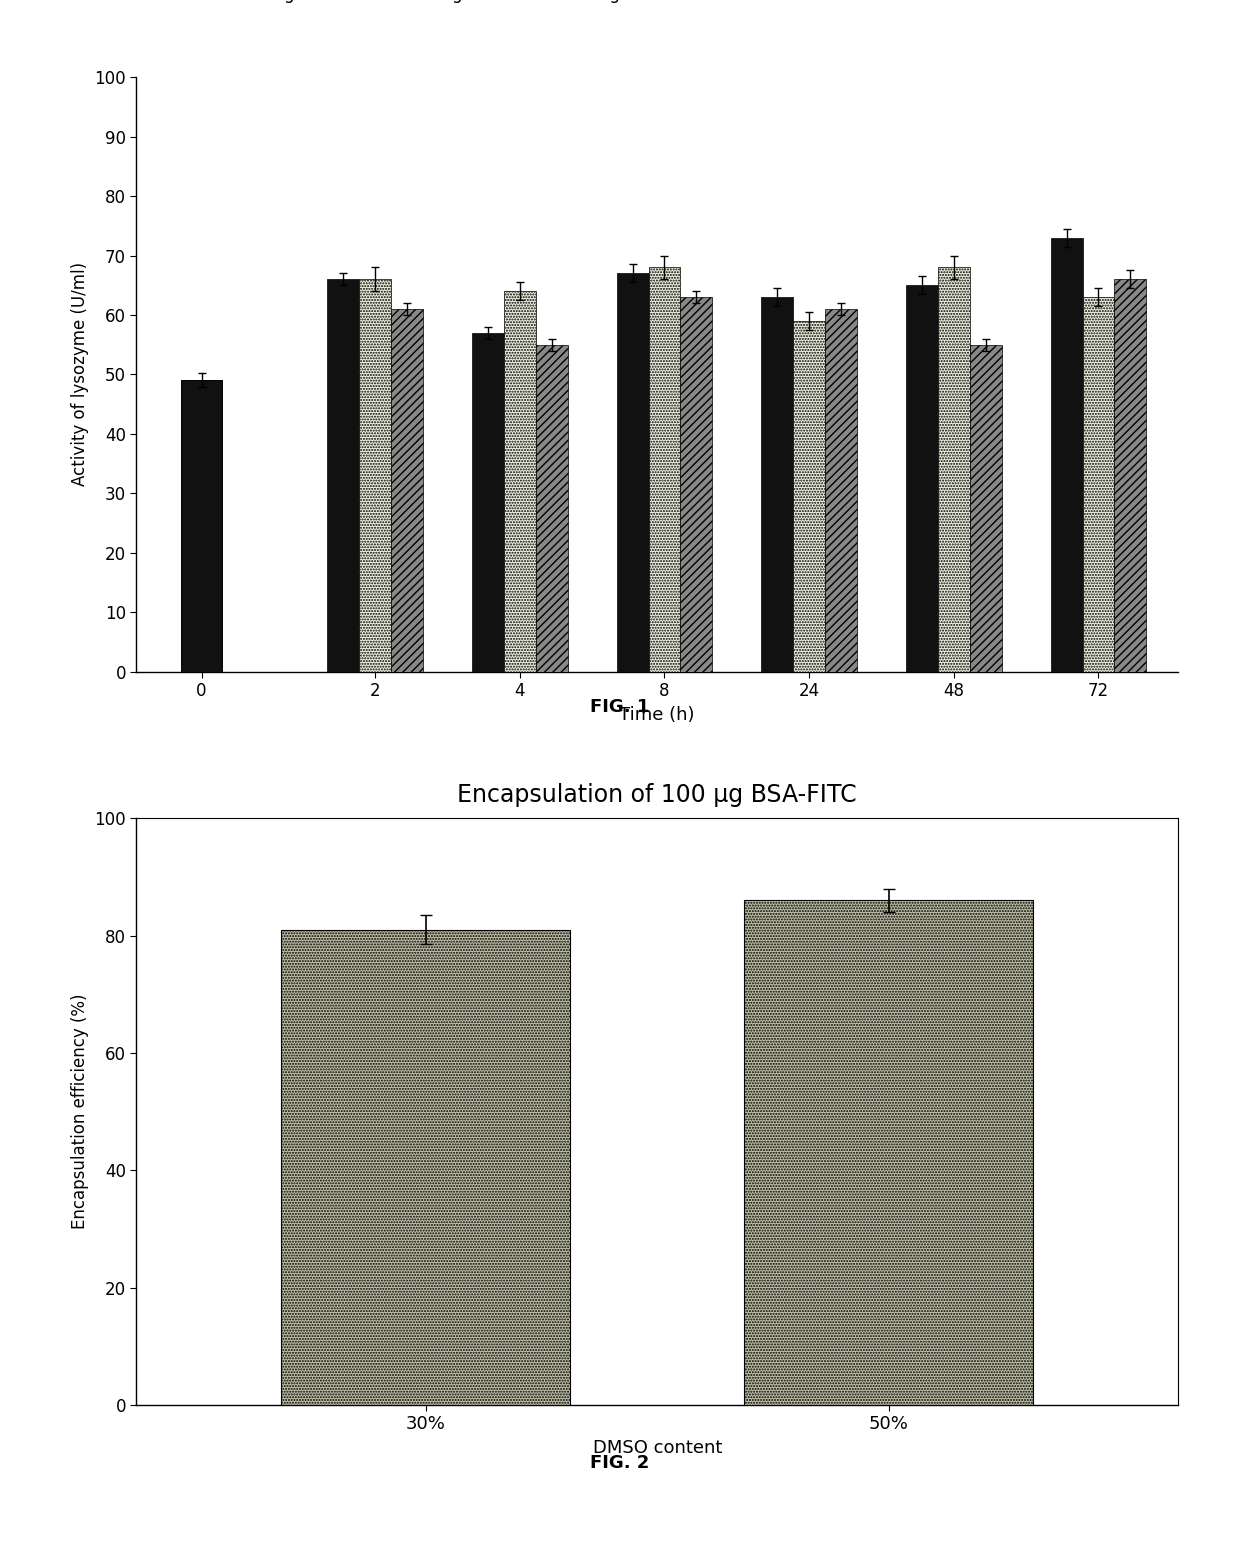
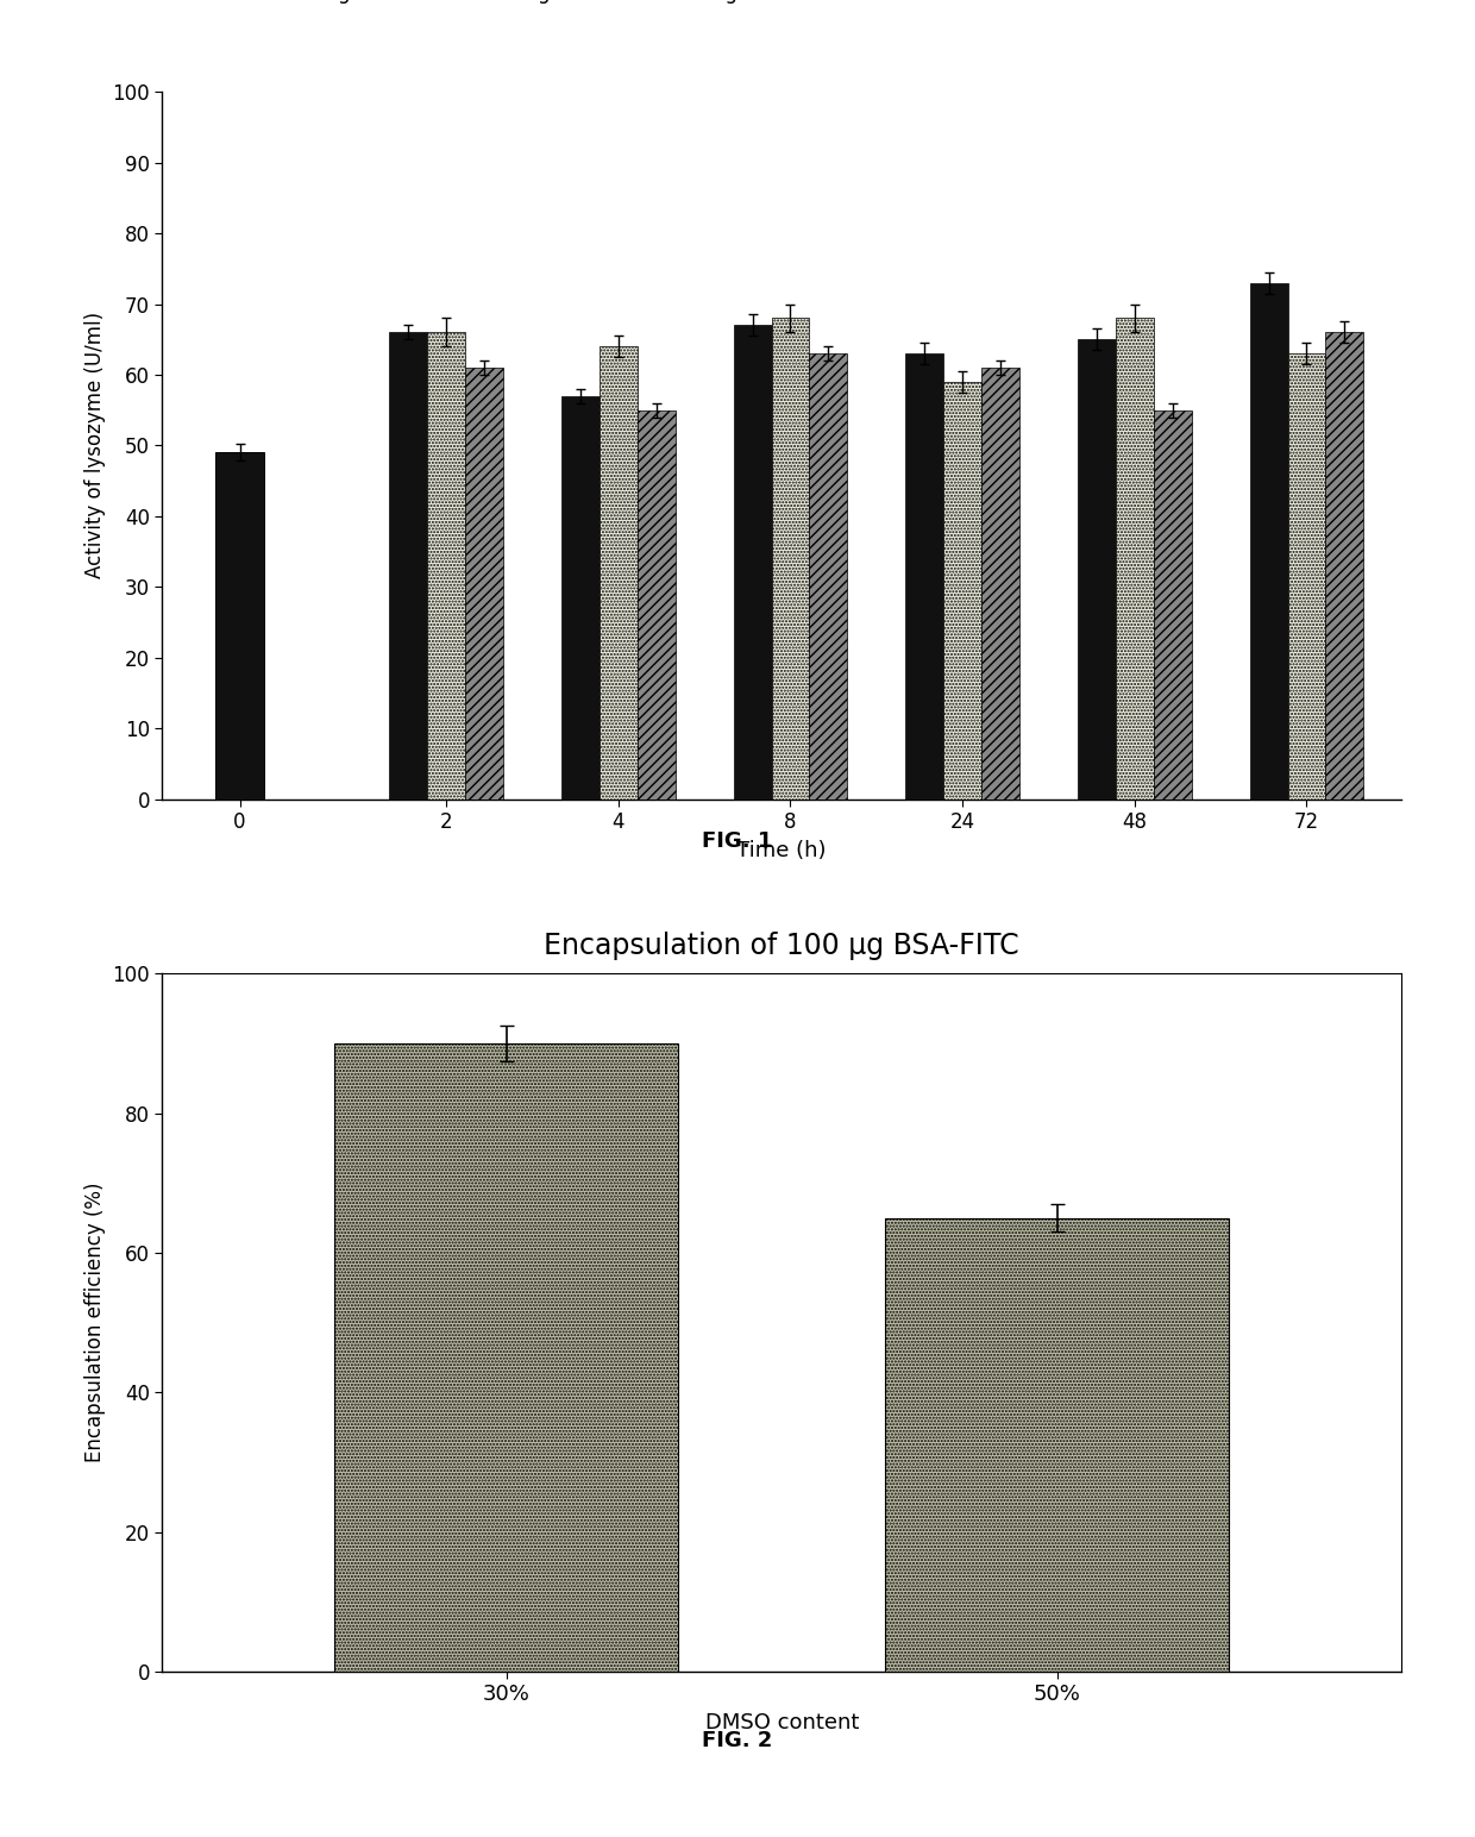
Encapsulation of 100 μg BSA-FITC/30%: 81 -> 90
Encapsulation of 100 μg BSA-FITC/50%: 86 -> 65
